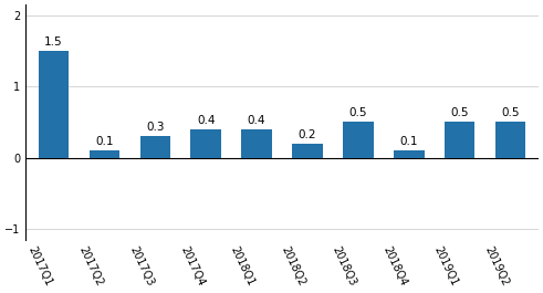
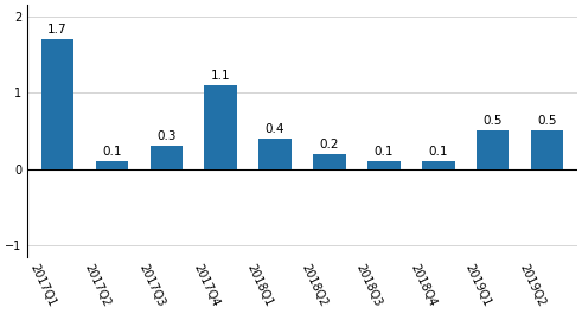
2017Q1: 1.5 -> 1.7
2017Q4: 0.4 -> 1.1
2018Q3: 0.5 -> 0.1
